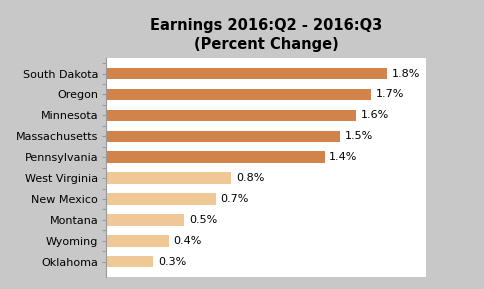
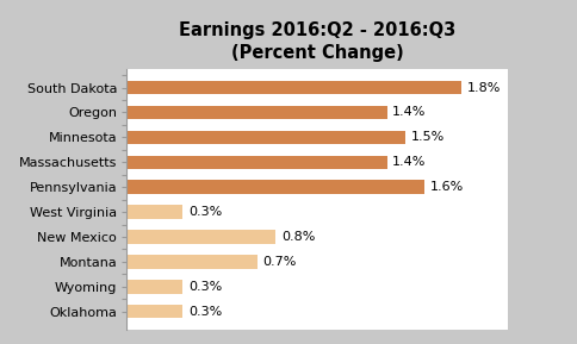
Oregon: 1.7% -> 1.4%
Minnesota: 1.6% -> 1.5%
Massachusetts: 1.5% -> 1.4%
Pennsylvania: 1.4% -> 1.6%
West Virginia: 0.8% -> 0.3%
New Mexico: 0.7% -> 0.8%
Montana: 0.5% -> 0.7%
Wyoming: 0.4% -> 0.3%
